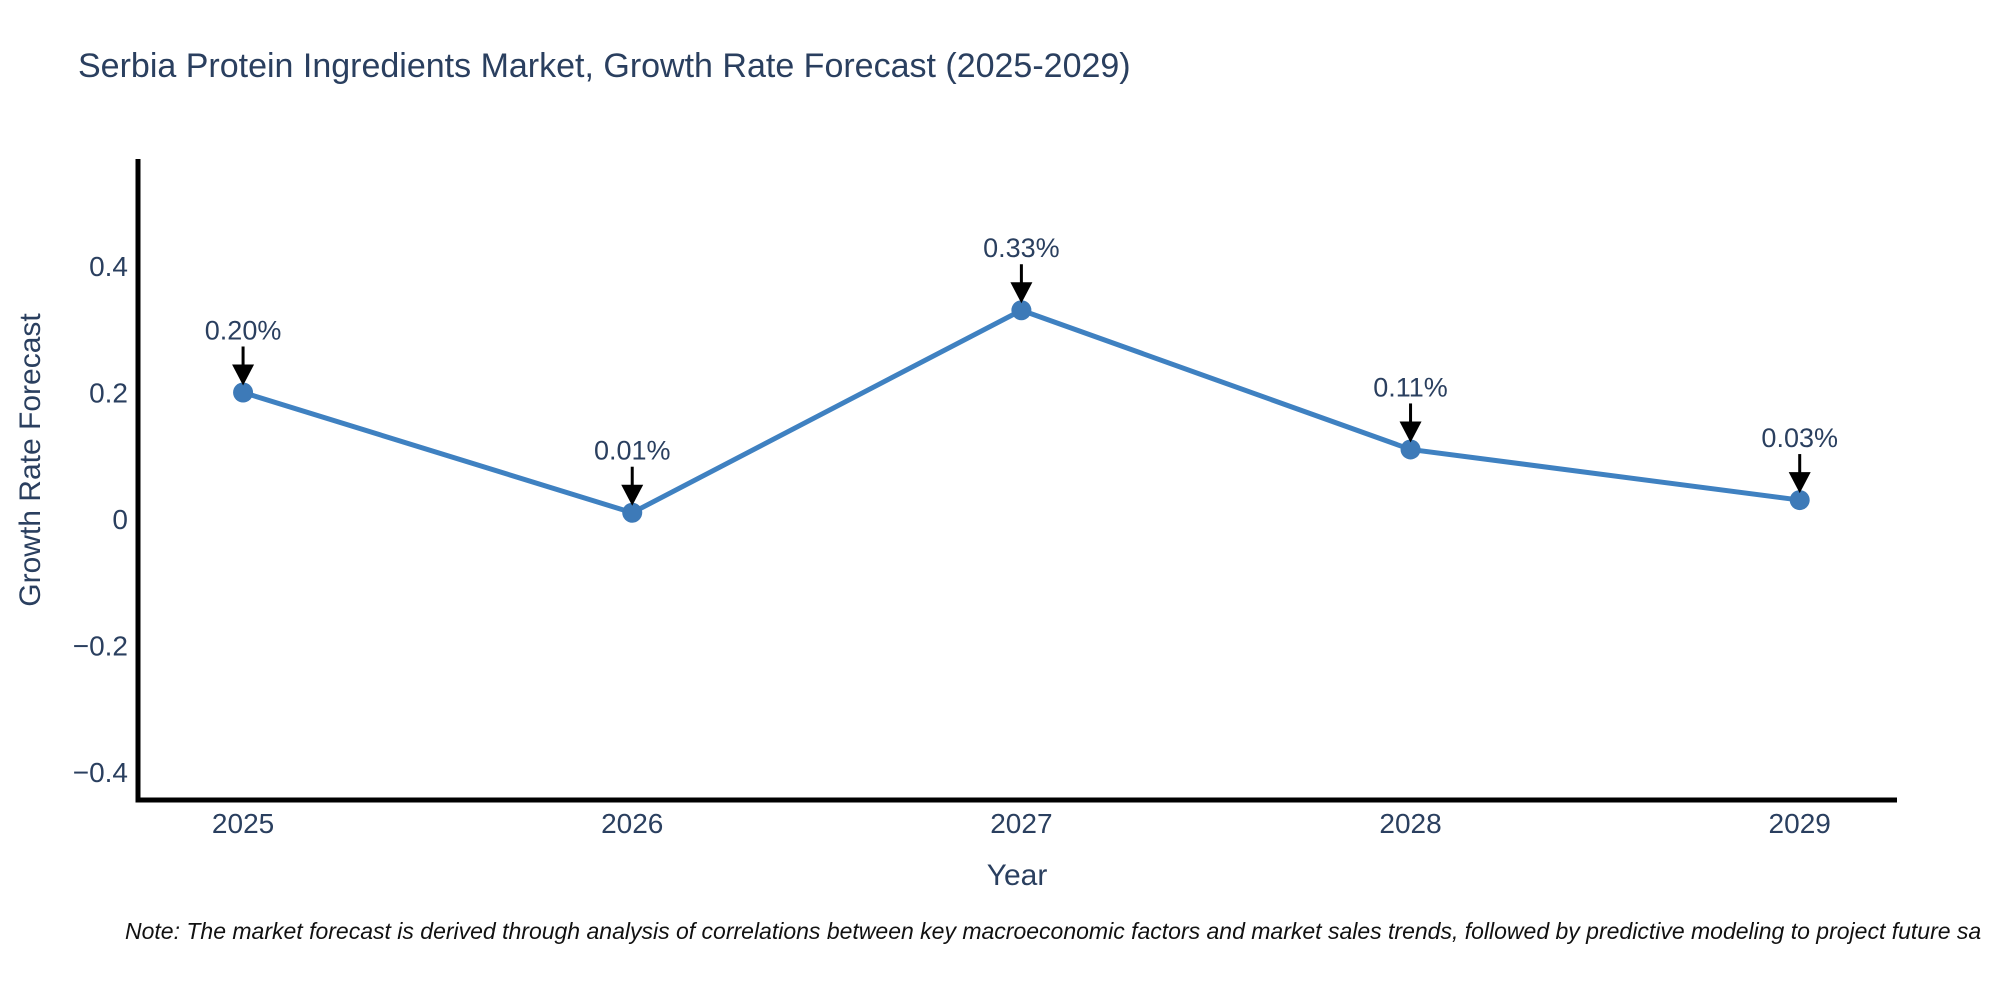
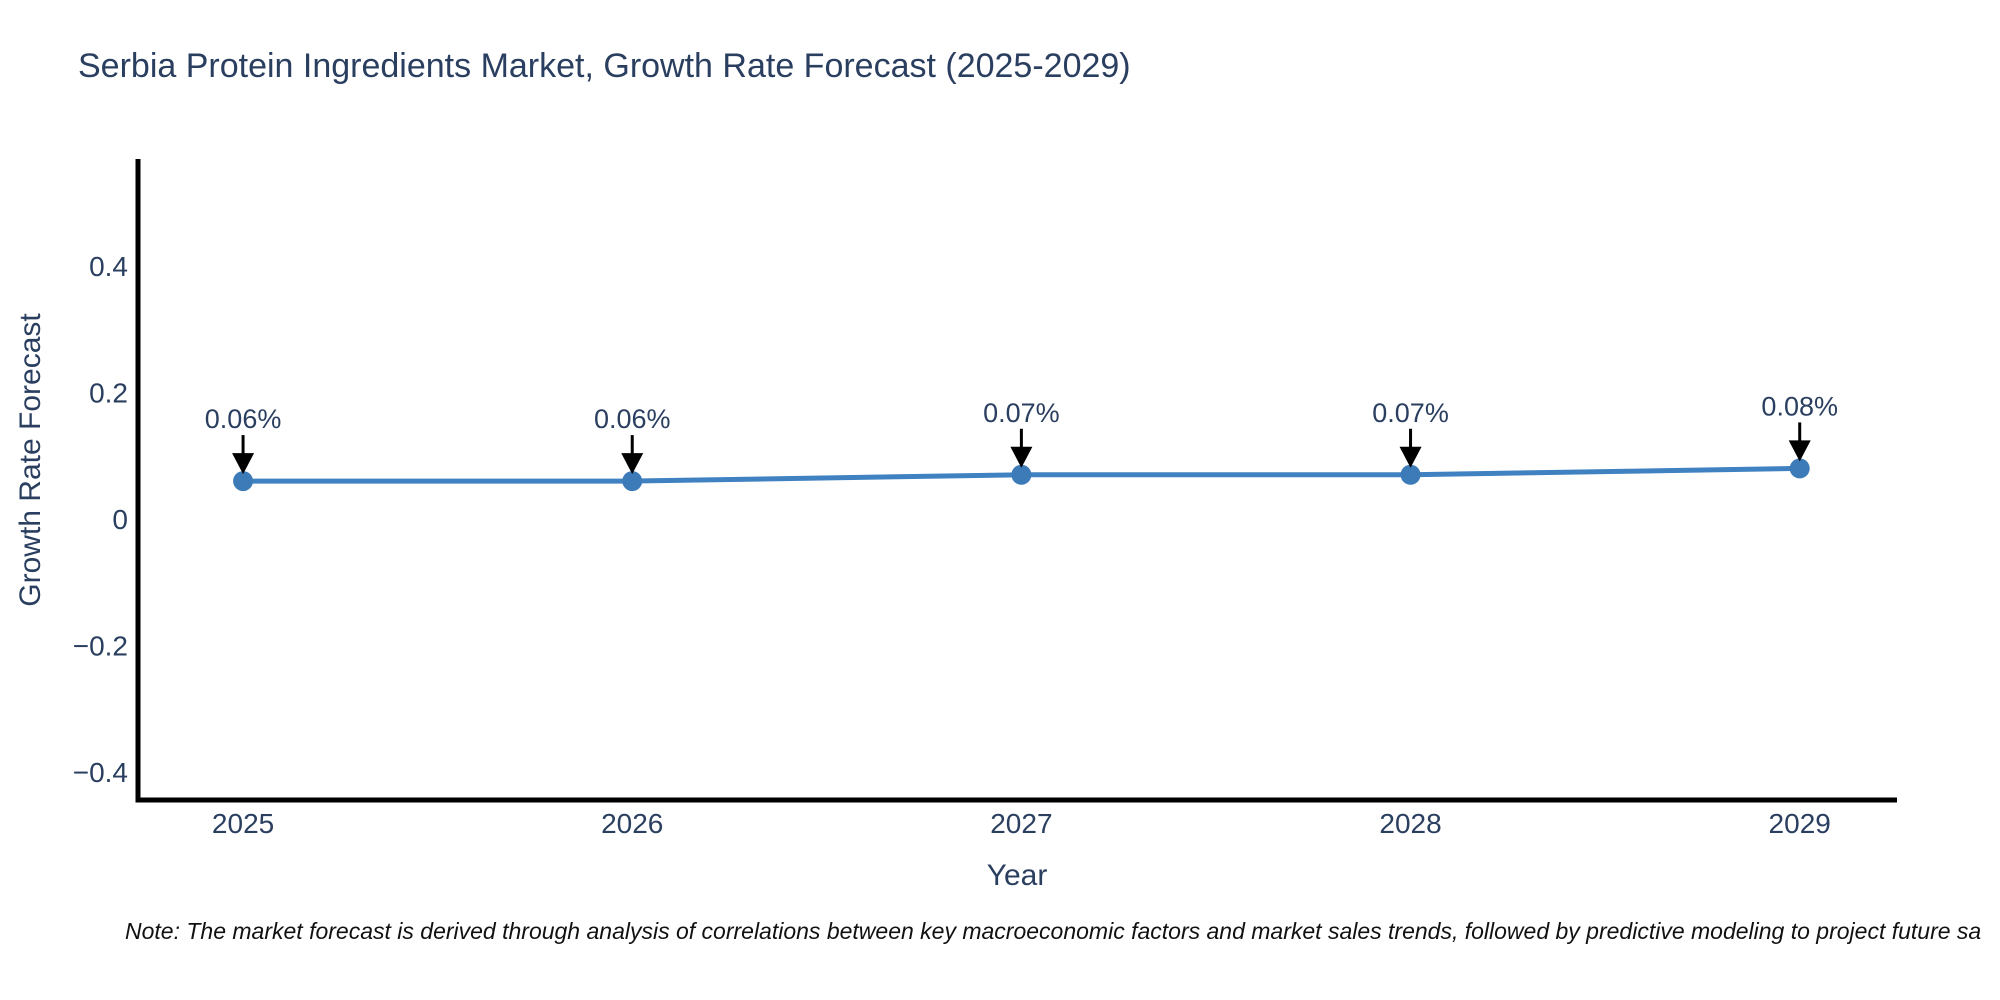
2025: 0.20% -> 0.06%
2026: 0.01% -> 0.06%
2027: 0.33% -> 0.07%
2028: 0.11% -> 0.07%
2029: 0.03% -> 0.08%
